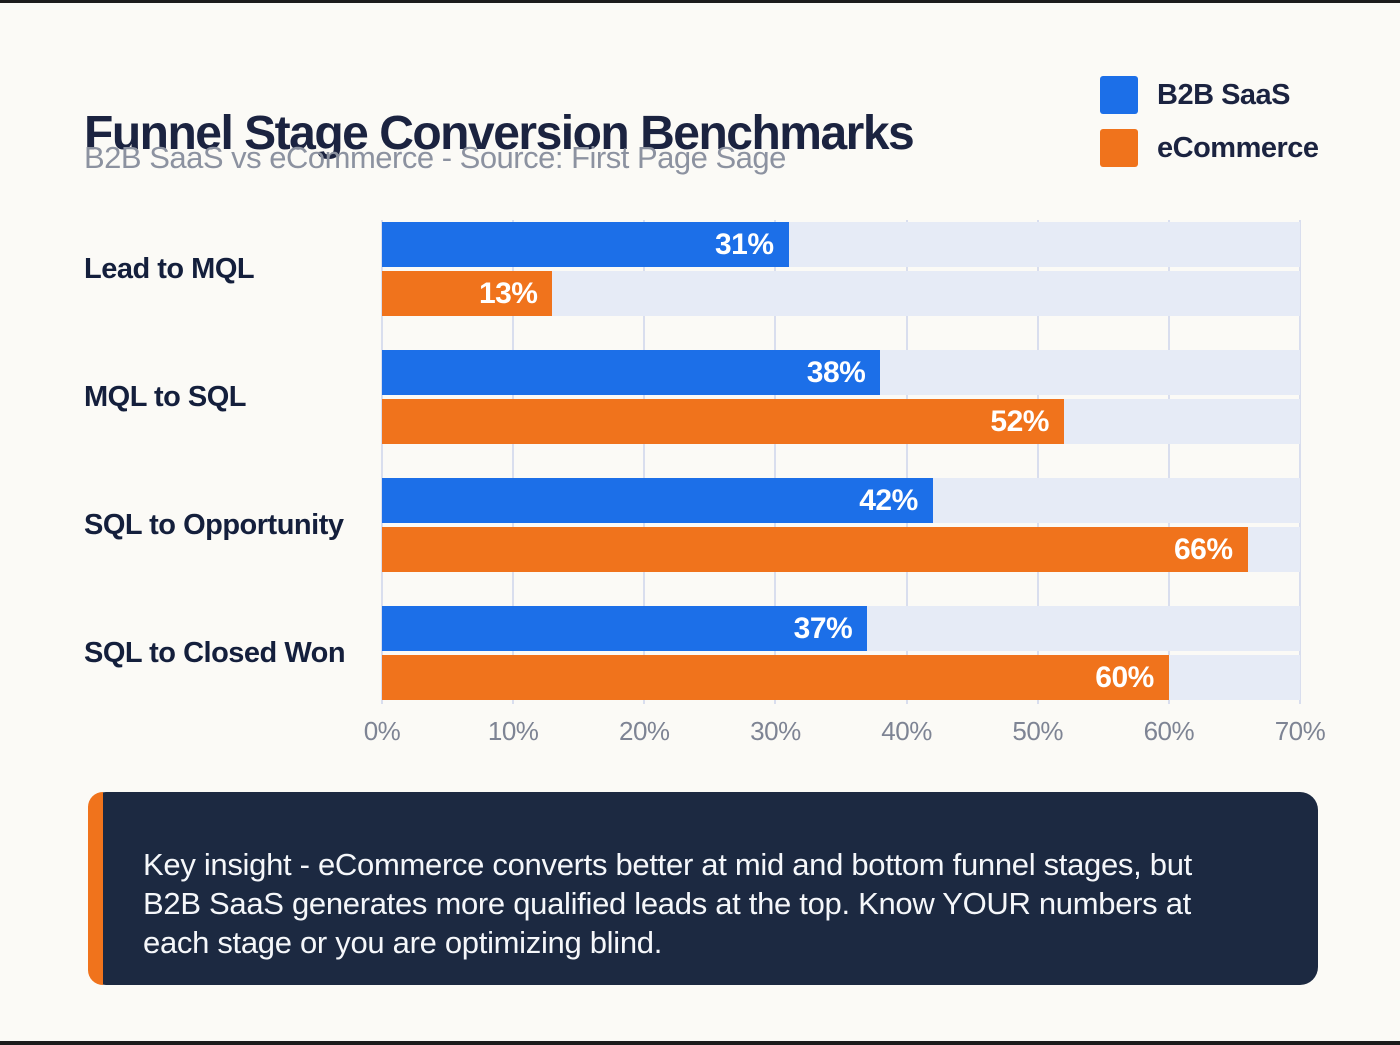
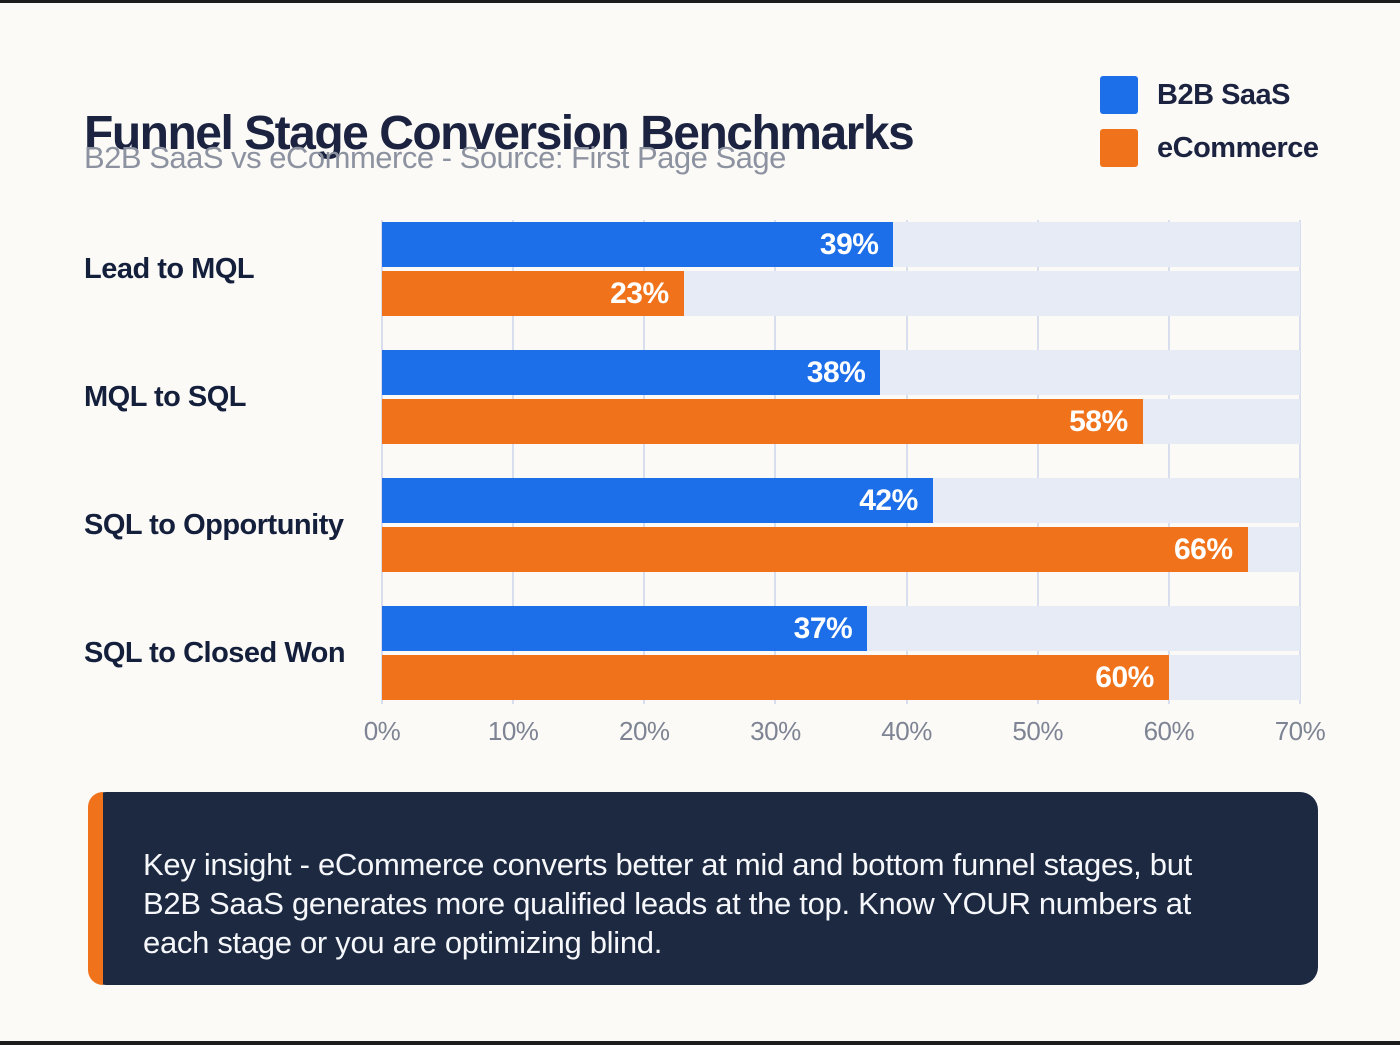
B2B SaaS/Lead to MQL: 31% -> 39%
eCommerce/Lead to MQL: 13% -> 23%
eCommerce/MQL to SQL: 52% -> 58%
